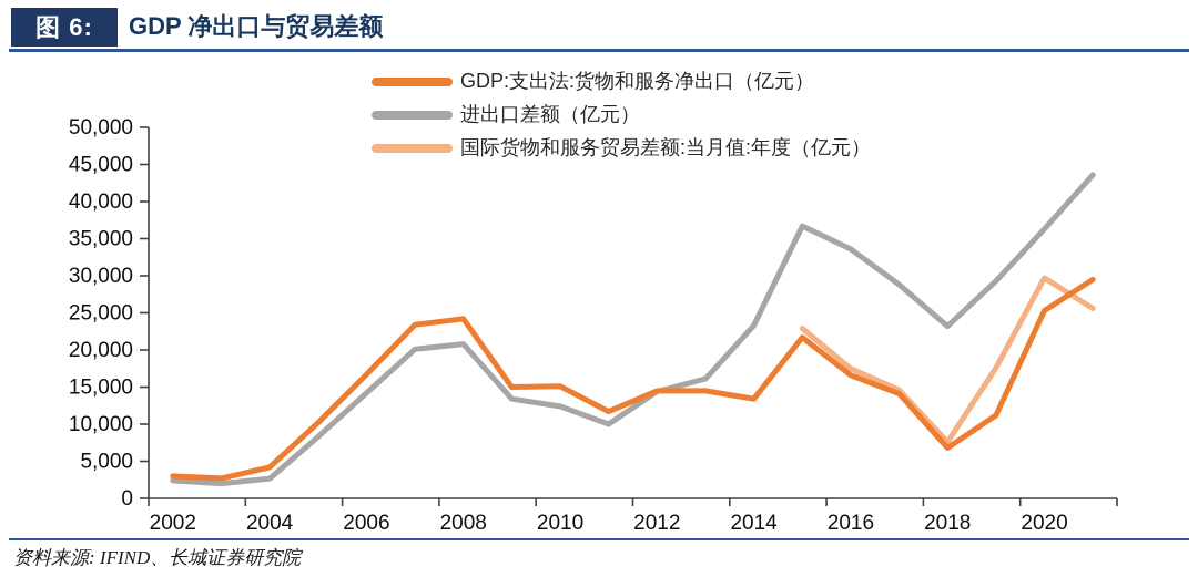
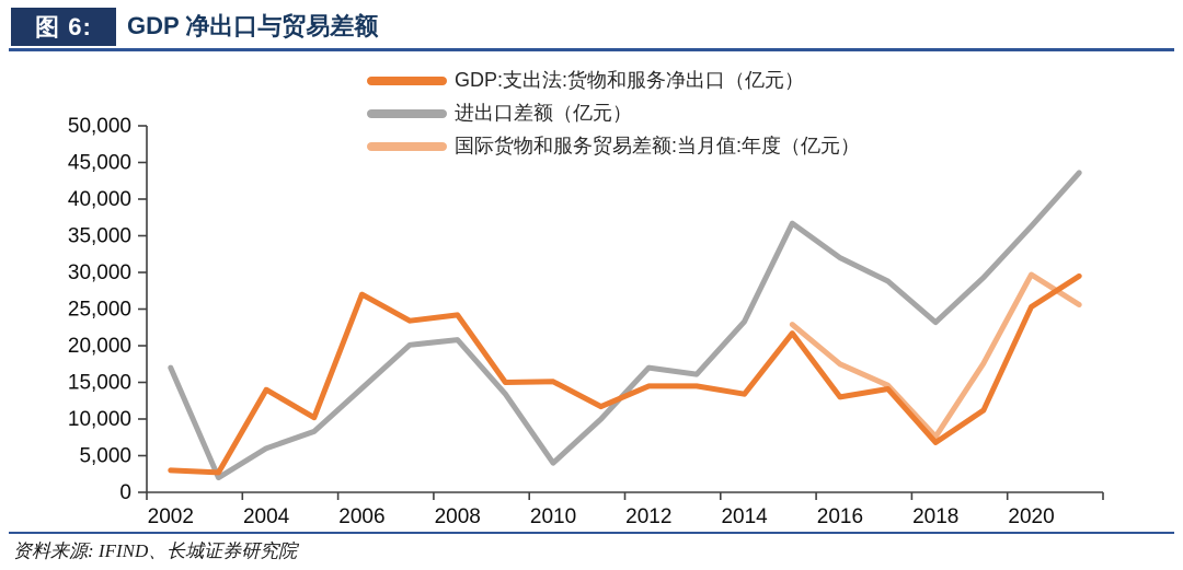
进出口差额（亿元）/2002: 2000 -> 17000
GDP:支出法:货物和服务净出口（亿元）/2004: 4000 -> 14000
进出口差额（亿元）/2004: 3000 -> 6000
GDP:支出法:货物和服务净出口（亿元）/2006: 17000 -> 27000
进出口差额（亿元）/2010: 12000 -> 4000
进出口差额（亿元）/2012: 14000 -> 17000
GDP:支出法:货物和服务净出口（亿元）/2016: 17000 -> 13000
进出口差额（亿元）/2016: 34000 -> 32000
